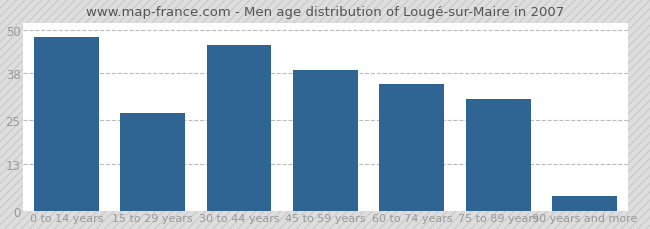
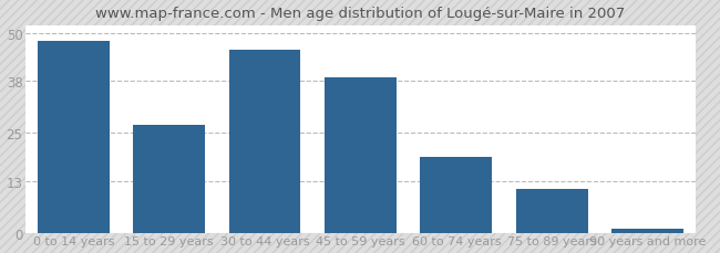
60 to 74 years: 35 -> 19
75 to 89 years: 31 -> 11
90 years and more: 4 -> 1
